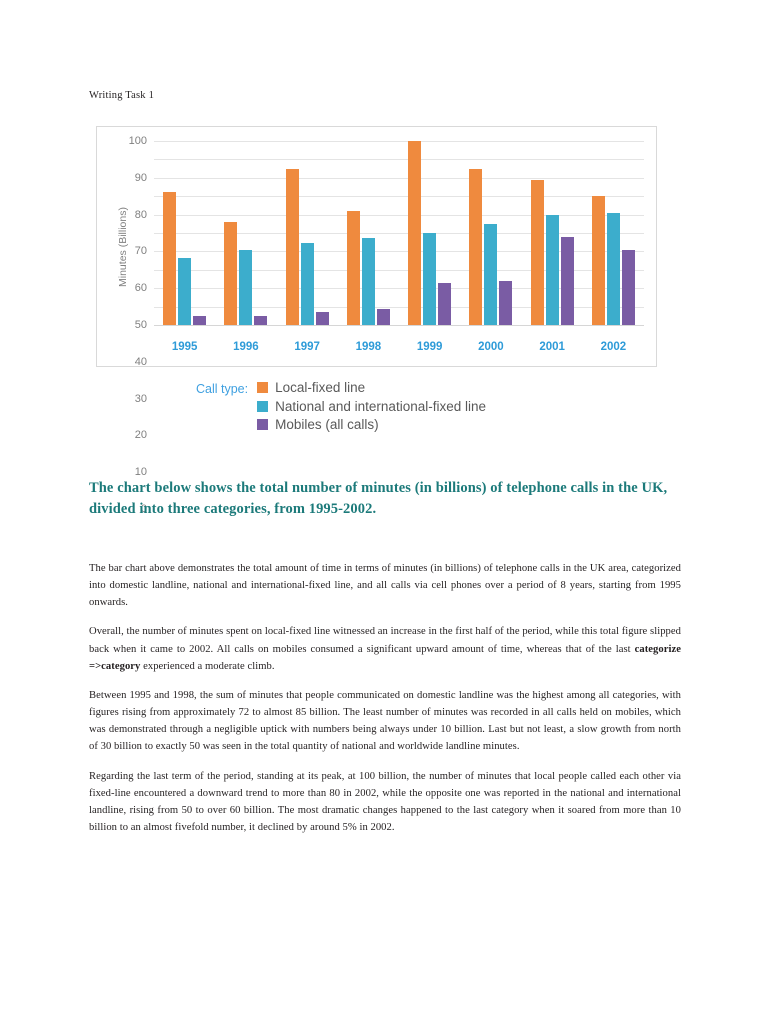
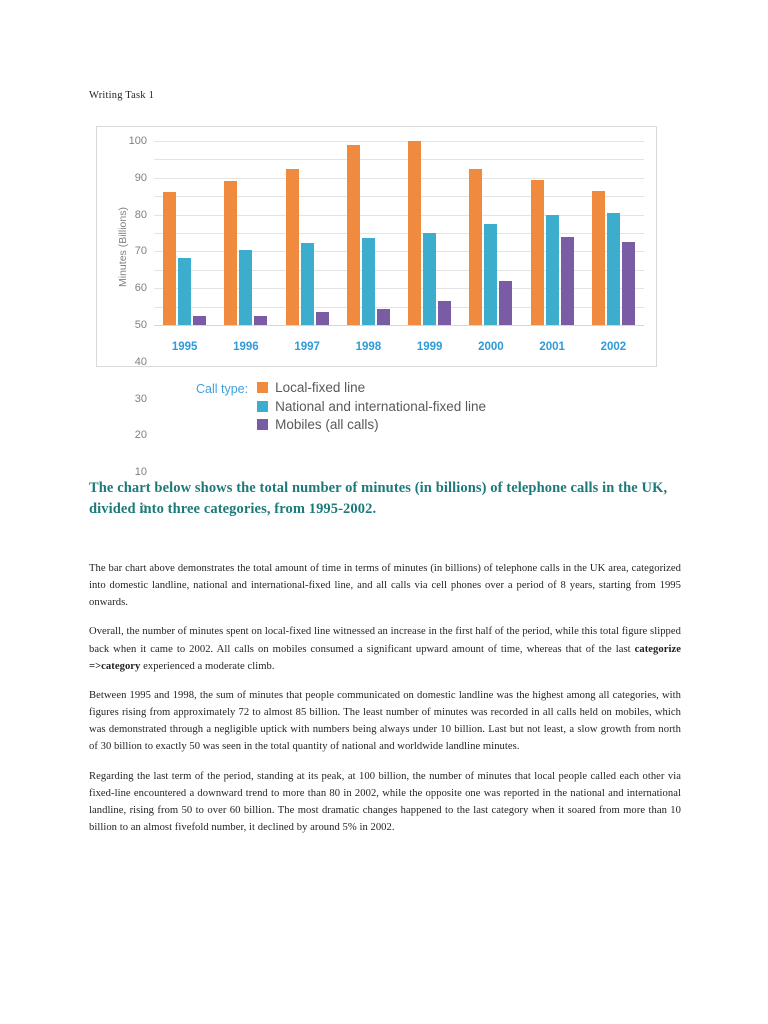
Local-fixed line/1996: 56 -> 78
Local-fixed line/1998: 62 -> 98
Mobiles (all calls)/1999: 23 -> 13
Local-fixed line/2002: 70 -> 73
Mobiles (all calls)/2002: 41 -> 45
